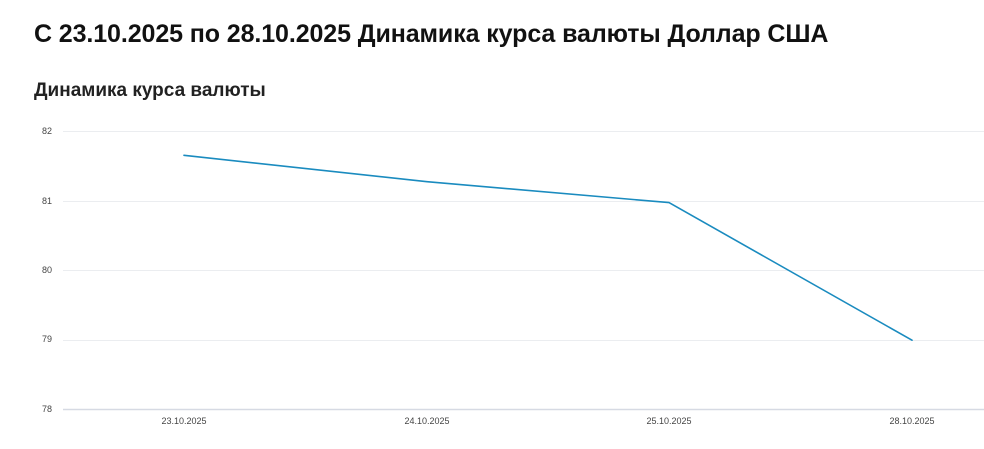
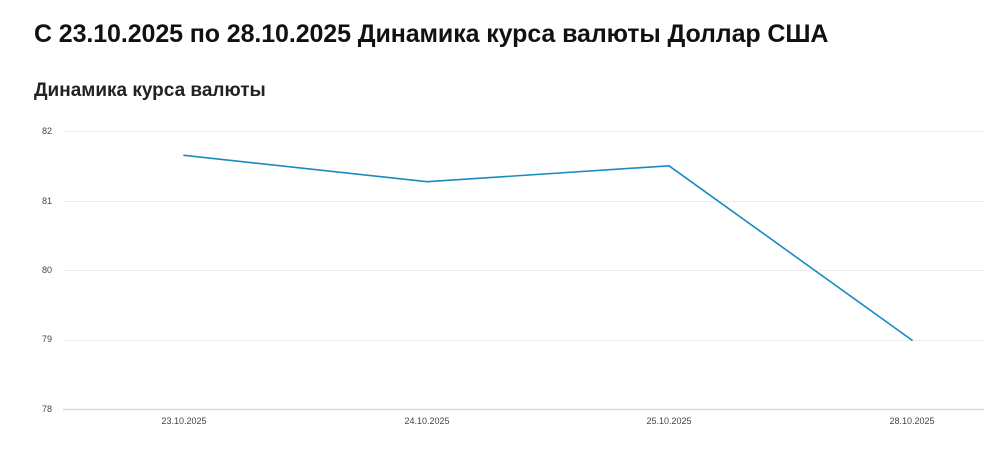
25.10.2025: 81.0 -> 81.5
